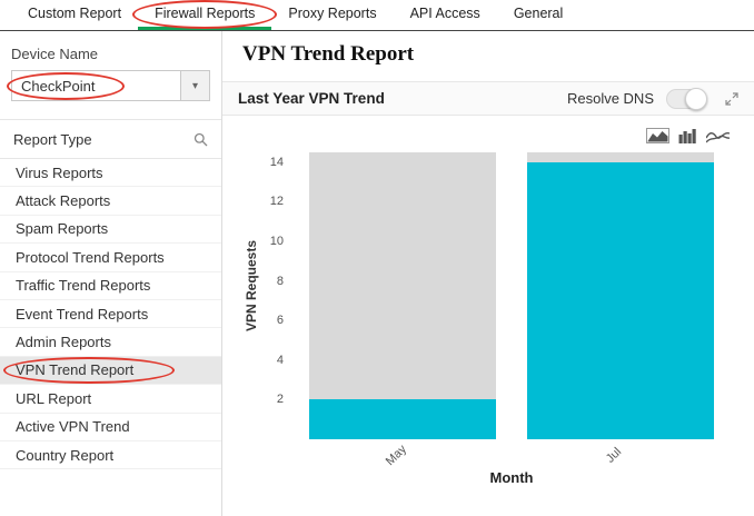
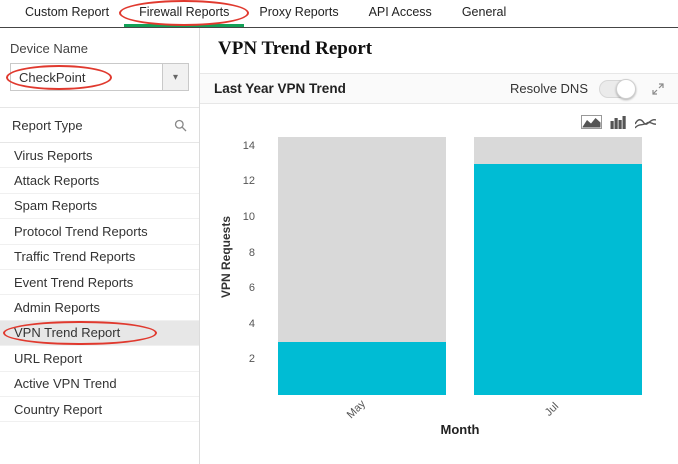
VPN Requests/May: 2 -> 3
VPN Requests/Jul: 14 -> 13
